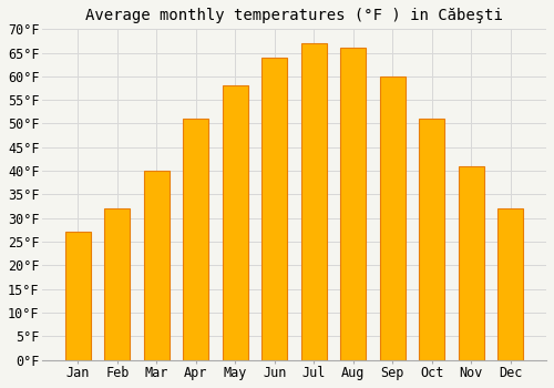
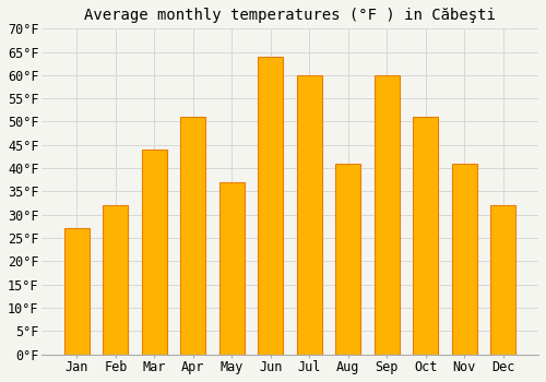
Mar: 40°F -> 44°F
May: 58°F -> 37°F
Jul: 67°F -> 60°F
Aug: 66°F -> 41°F
